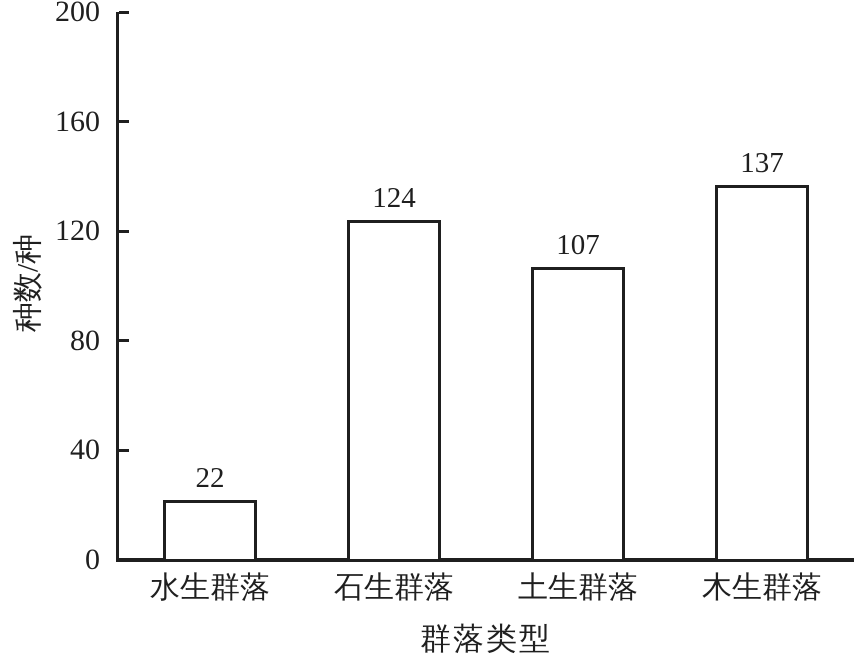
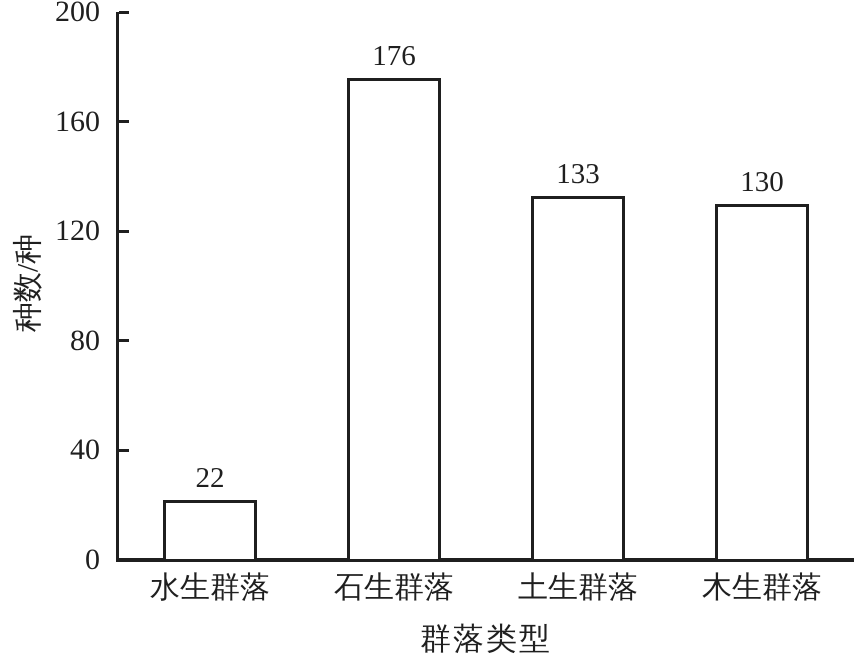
石生群落: 124 -> 176
土生群落: 107 -> 133
木生群落: 137 -> 130
